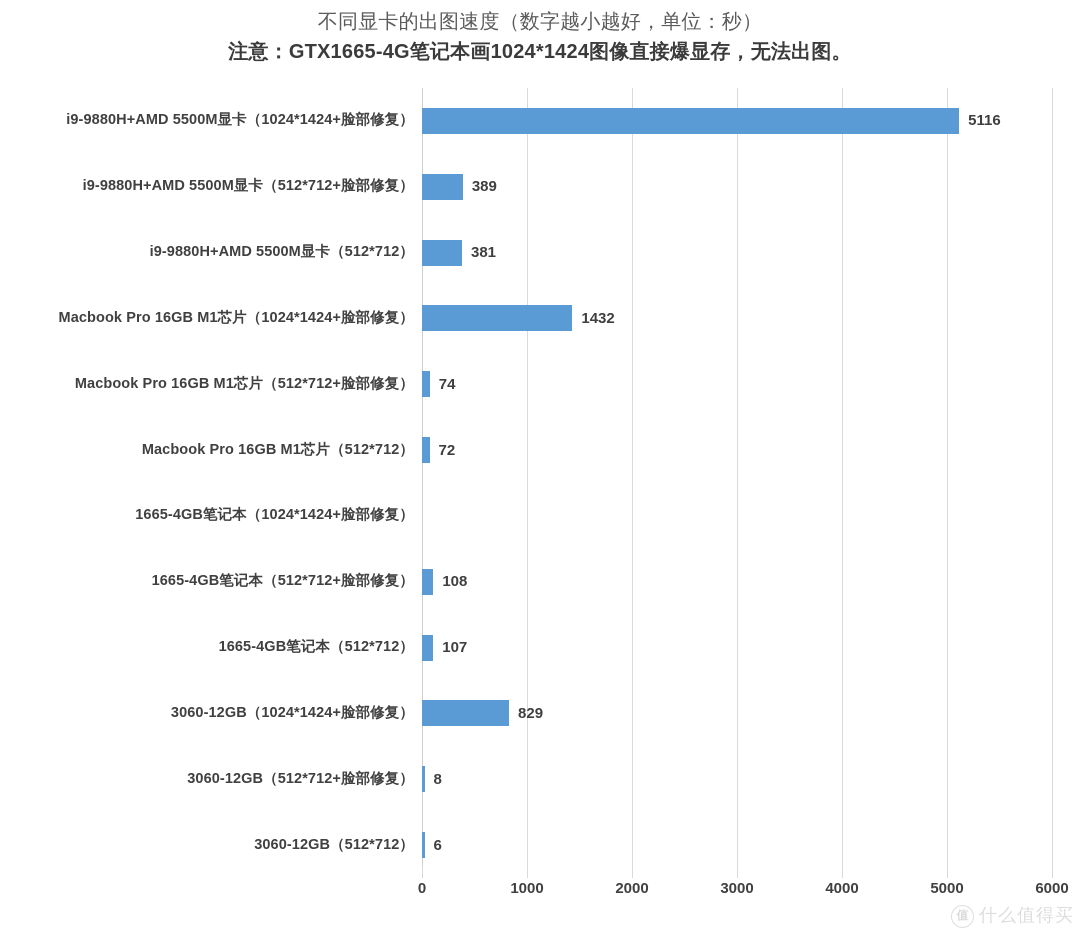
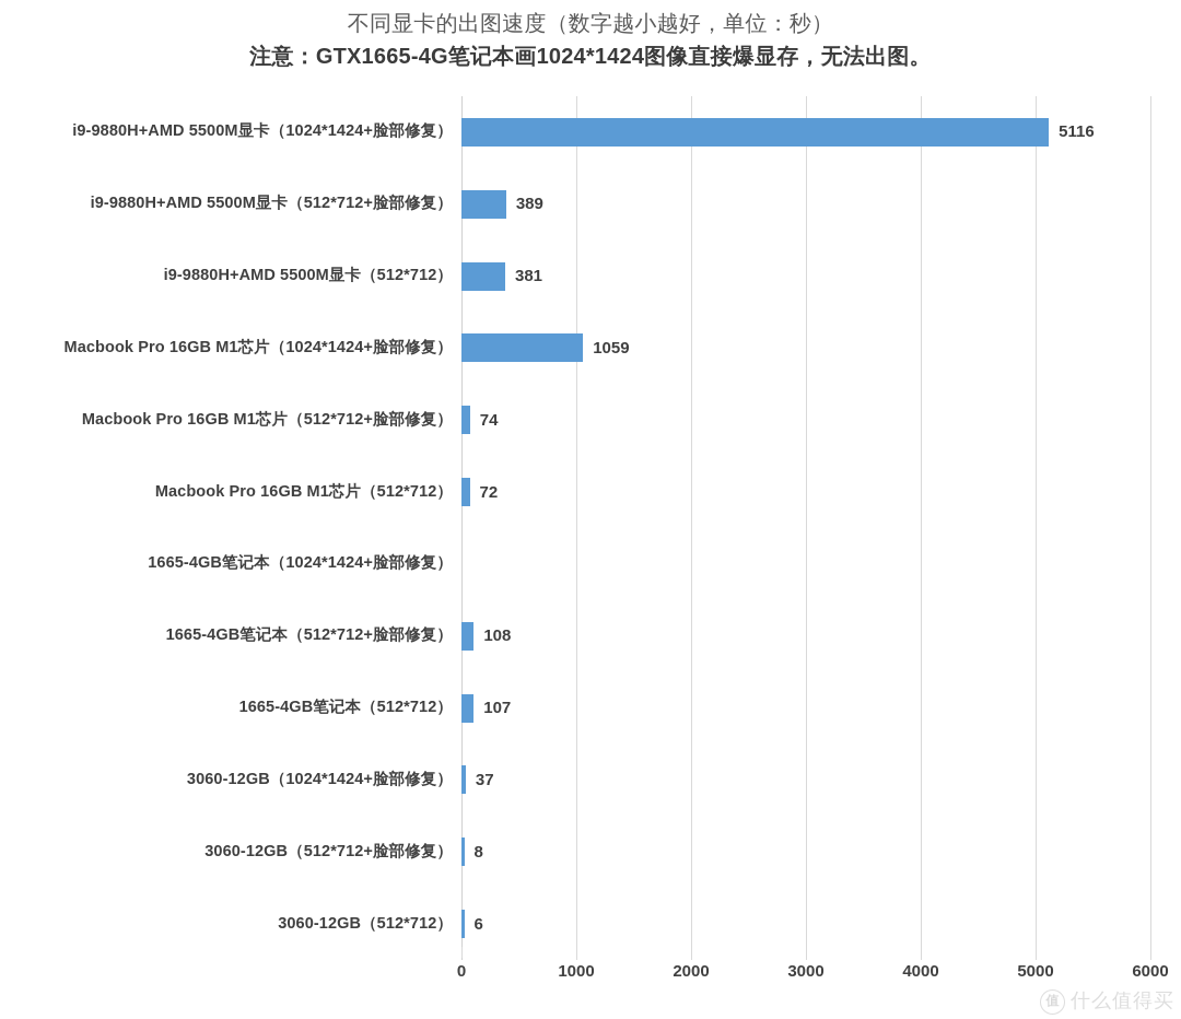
Macbook Pro 16GB M1芯片（1024*1424+脸部修复）: 1432 -> 1059
3060-12GB（1024*1424+脸部修复）: 829 -> 37
